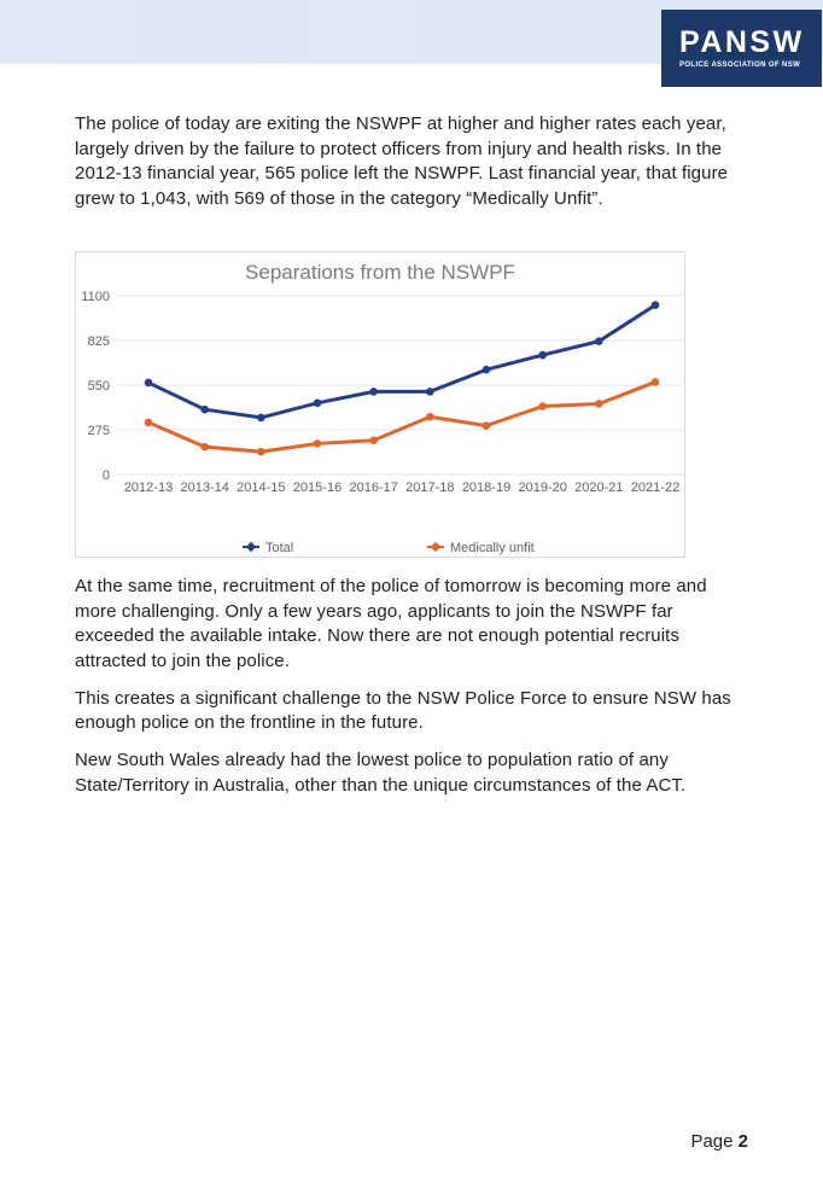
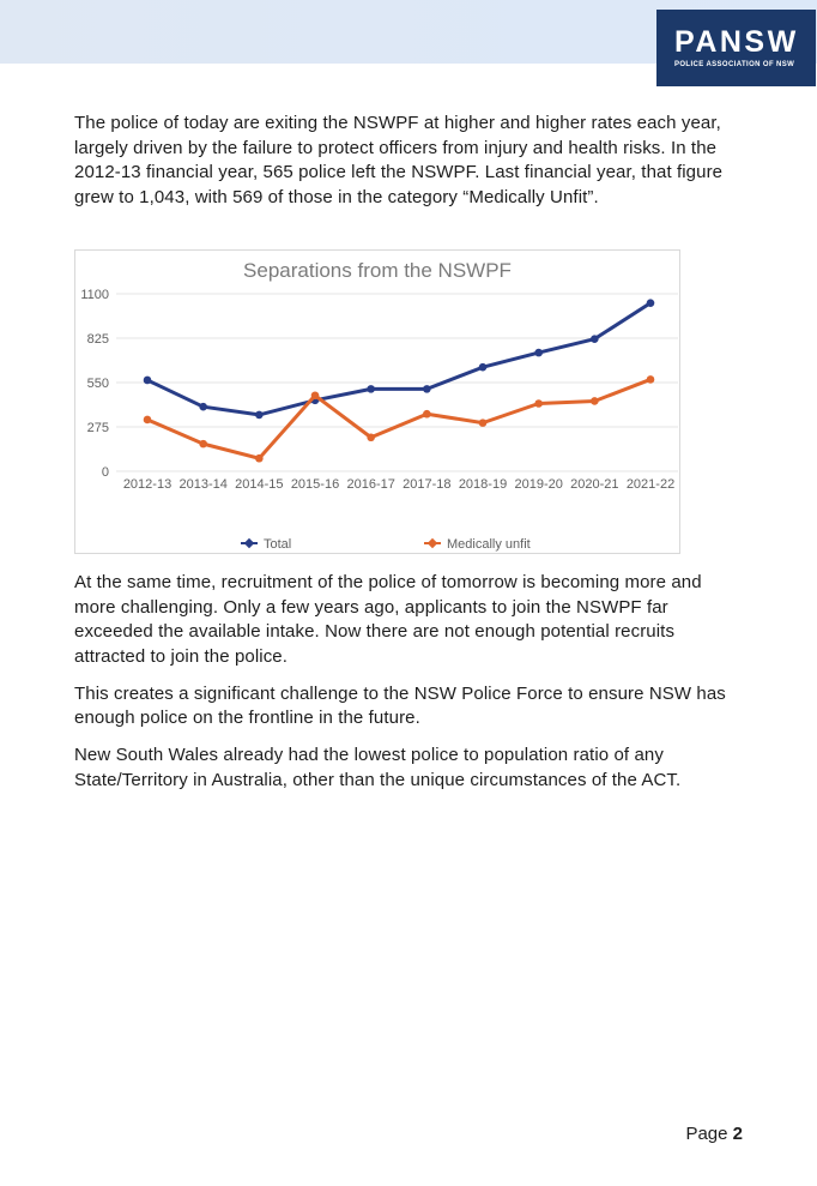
Medically unfit/2014-15: 140 -> 80
Medically unfit/2015-16: 190 -> 470
